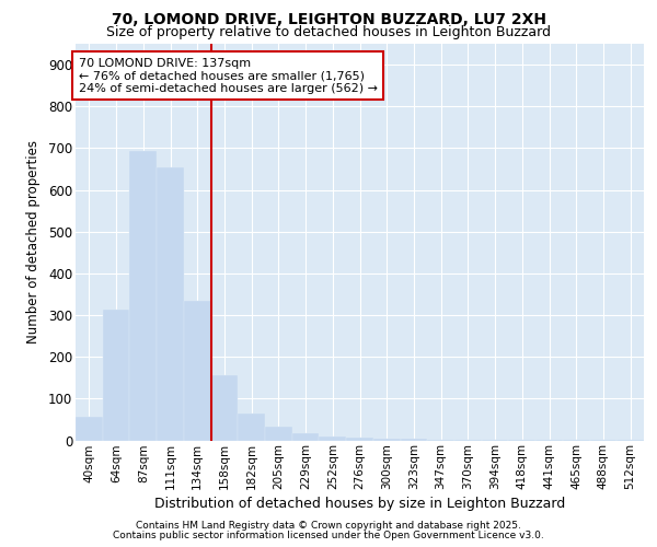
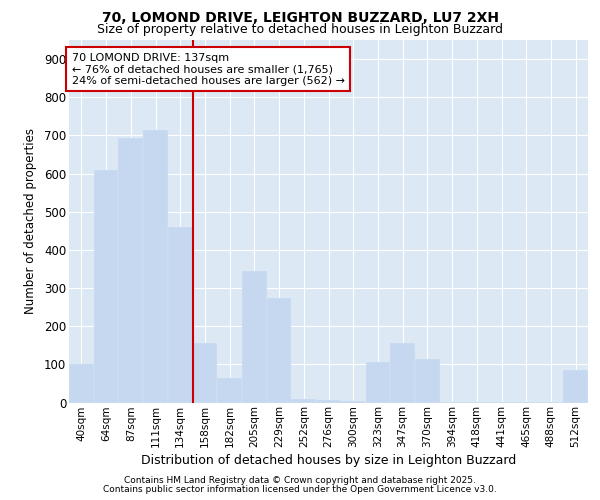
40sqm: 57 -> 100
64sqm: 312 -> 610
111sqm: 655 -> 715
134sqm: 335 -> 460
205sqm: 33 -> 345
229sqm: 17 -> 275
323sqm: 3 -> 105
347sqm: 2 -> 155
370sqm: 1 -> 115
512sqm: 1 -> 85
